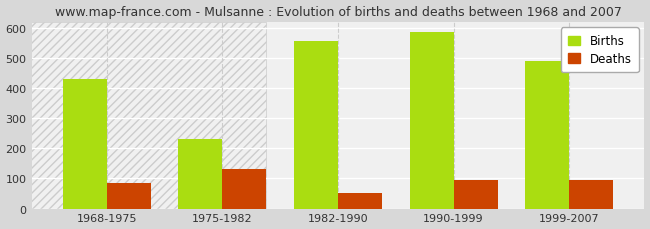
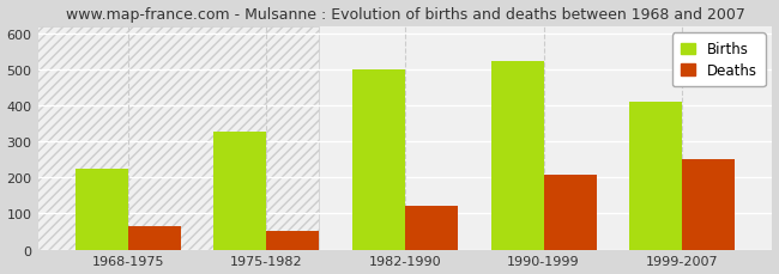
Births/1968-1975: 430 -> 225
Deaths/1968-1975: 85 -> 65
Births/1975-1982: 230 -> 327
Deaths/1975-1982: 130 -> 50
Births/1982-1990: 555 -> 500
Deaths/1982-1990: 50 -> 122
Births/1990-1999: 585 -> 522
Deaths/1990-1999: 95 -> 208
Births/1999-2007: 490 -> 410
Deaths/1999-2007: 95 -> 252
